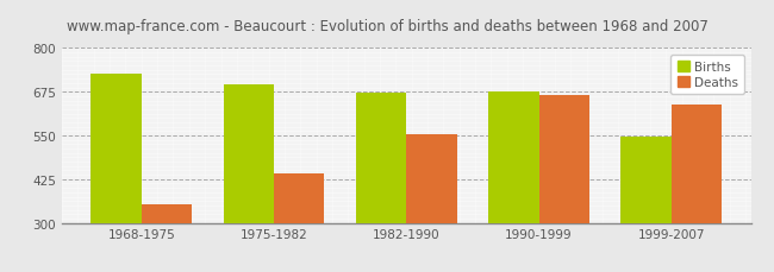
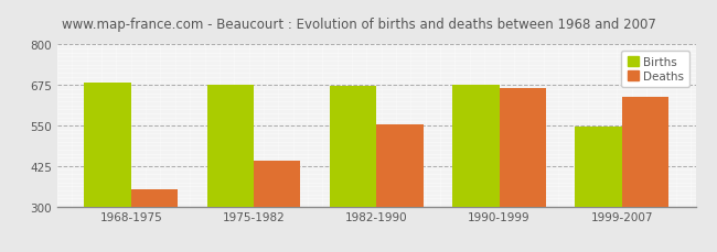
Births/1968-1975: 725 -> 683
Births/1975-1982: 695 -> 676
